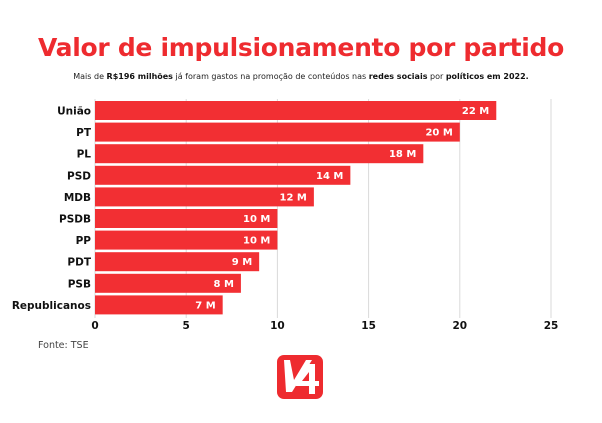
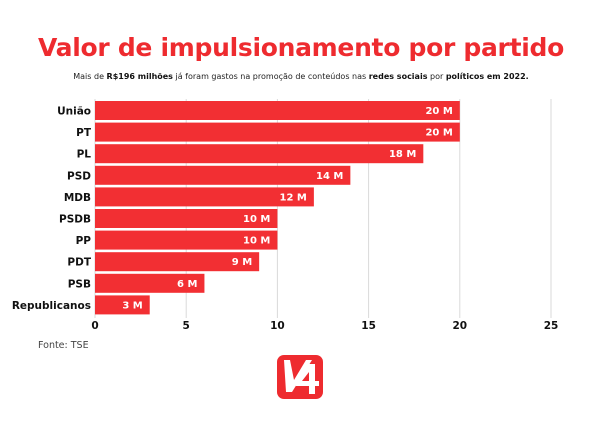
União: 22 -> 20
PSB: 8 -> 6
Republicanos: 7 -> 3
